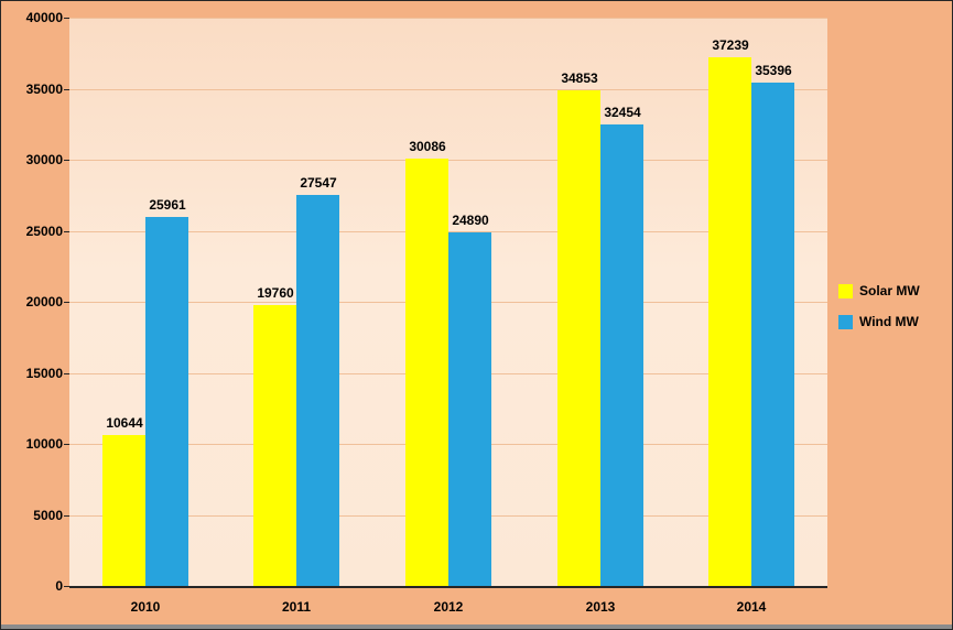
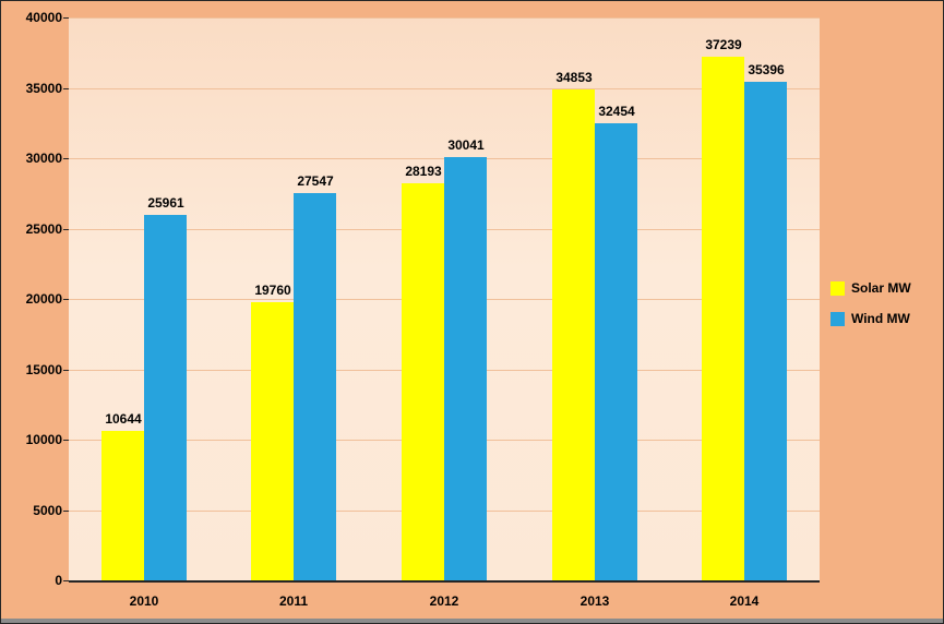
Solar MW/2012: 30086 -> 28193
Wind MW/2012: 24890 -> 30041
